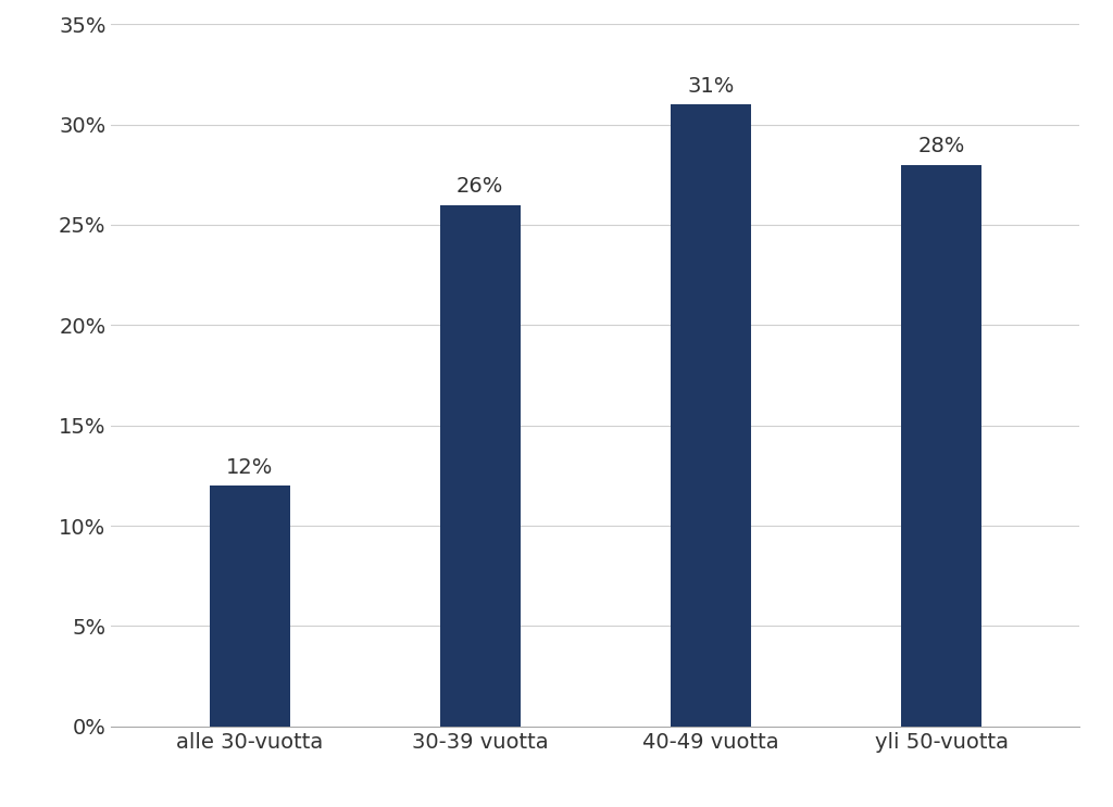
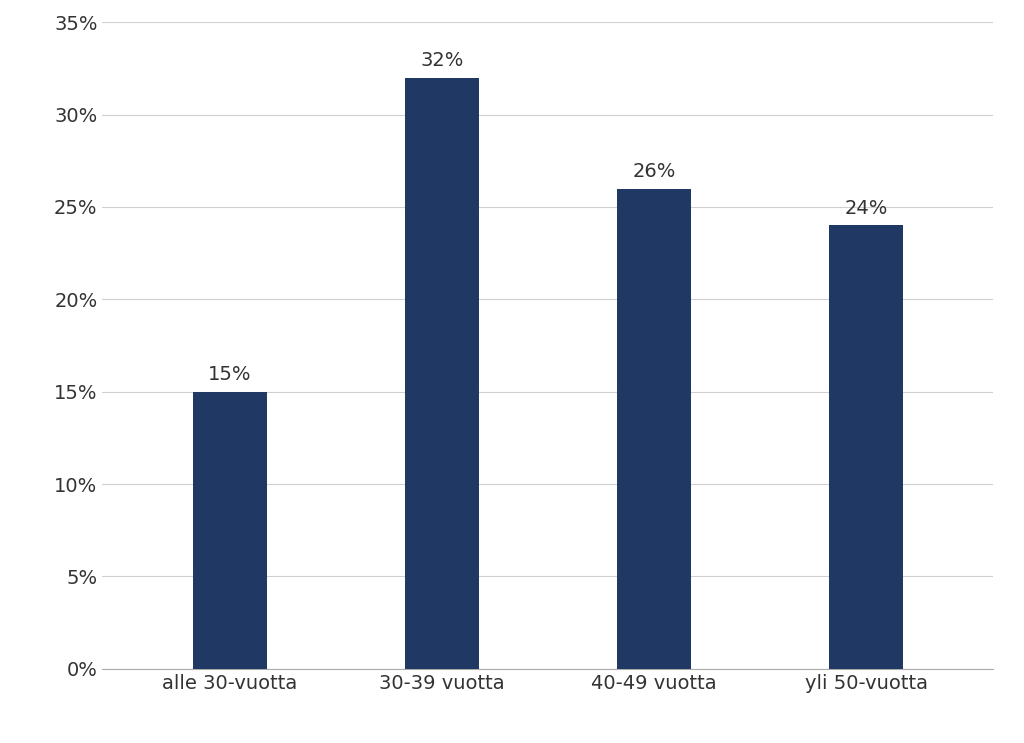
alle 30-vuotta: 12% -> 15%
30-39 vuotta: 26% -> 32%
40-49 vuotta: 31% -> 26%
yli 50-vuotta: 28% -> 24%
